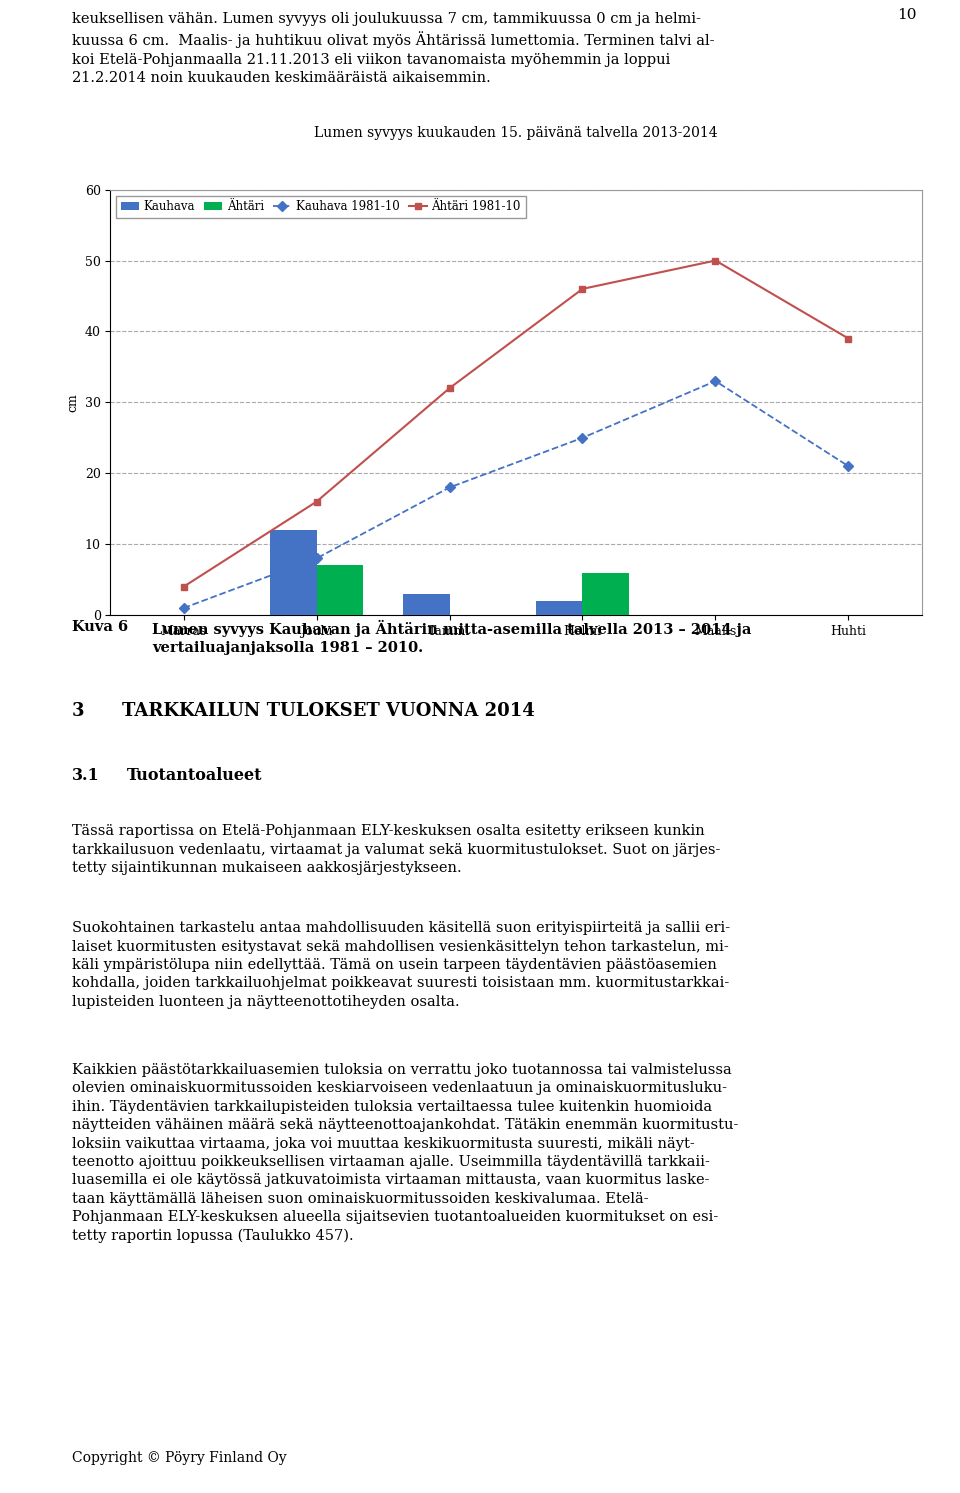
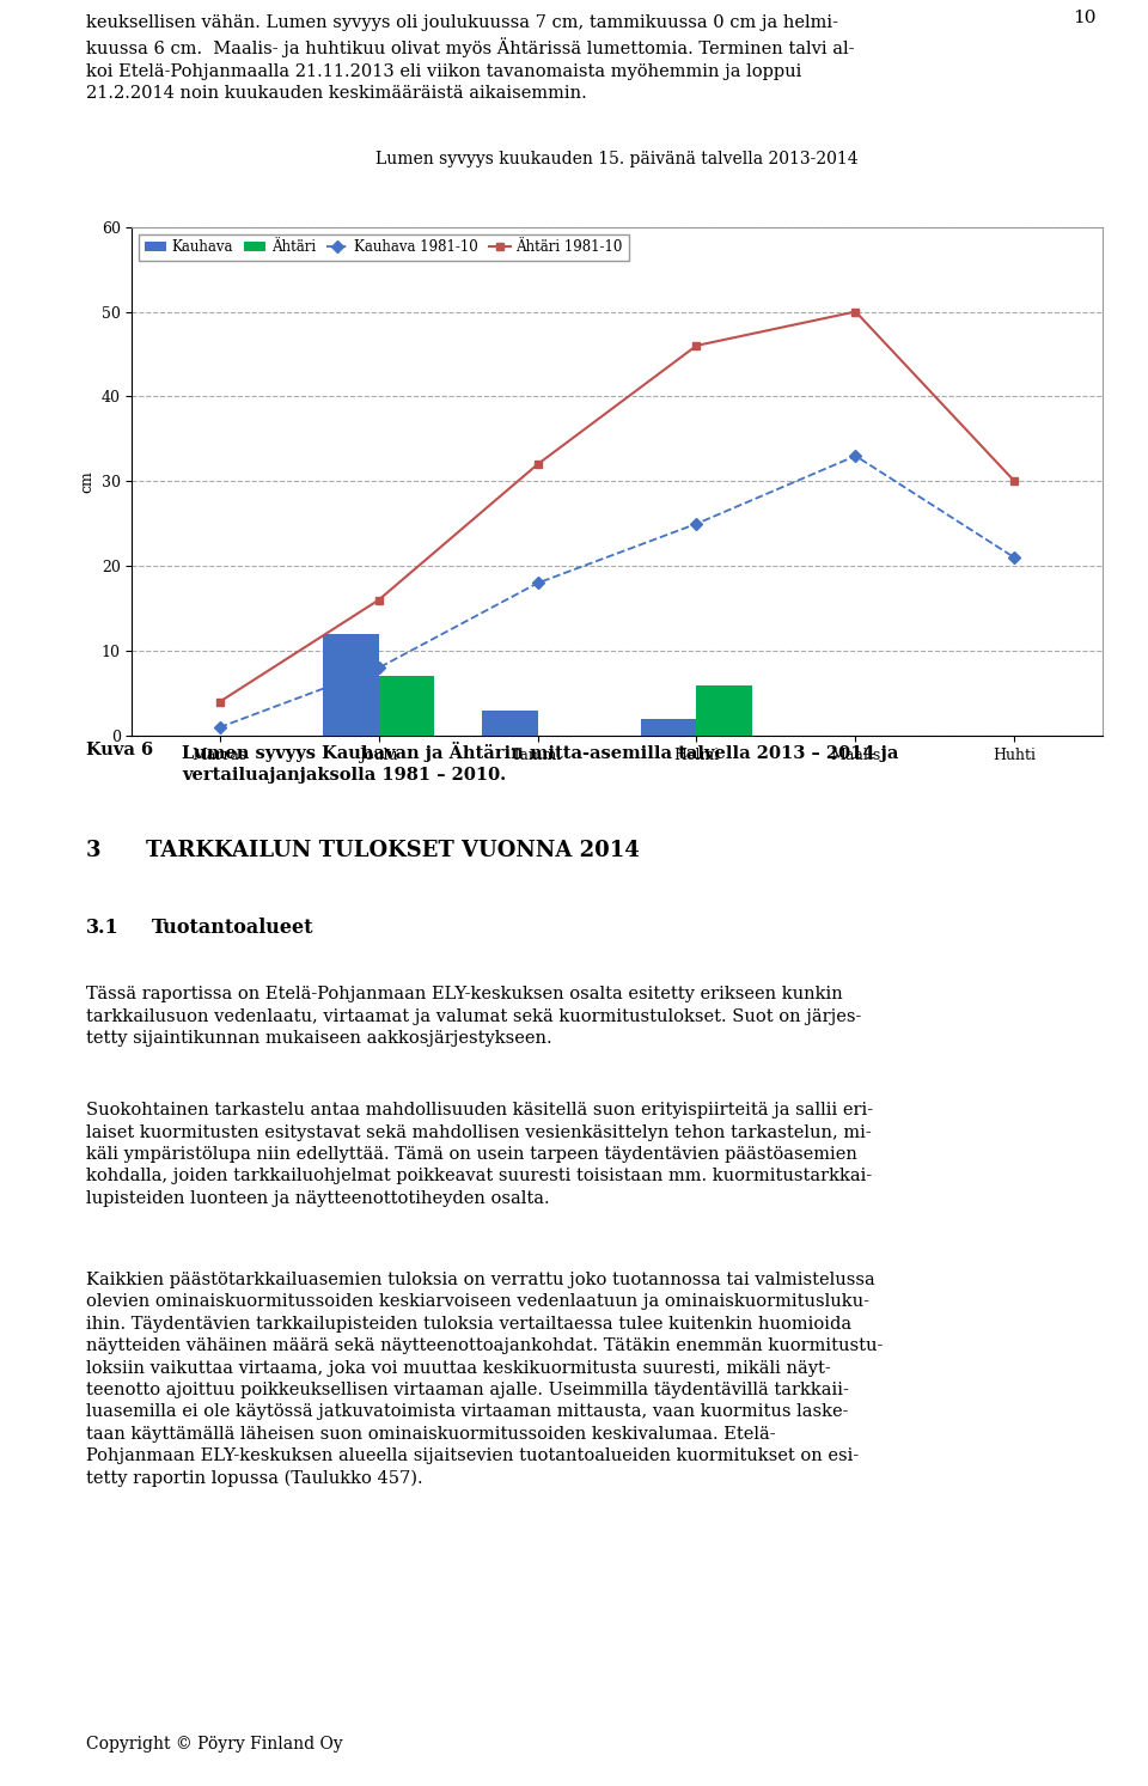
Ähtäri 1981-10/Huhti: 39 -> 30
